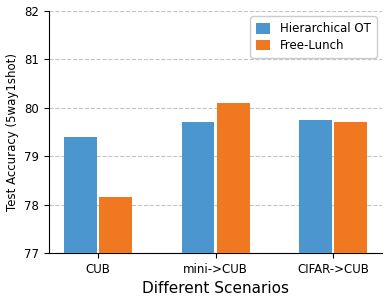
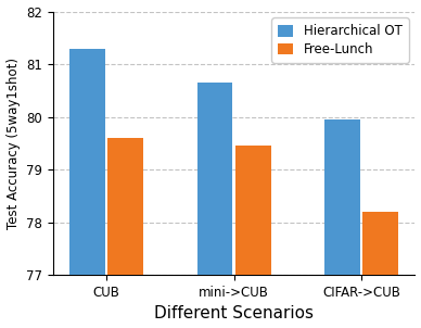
Hierarchical OT/CUB: 79.40 -> 81.30
Free-Lunch/CUB: 78.15 -> 79.60
Hierarchical OT/mini->CUB: 79.70 -> 80.65
Free-Lunch/mini->CUB: 80.10 -> 79.45
Hierarchical OT/CIFAR->CUB: 79.75 -> 79.95
Free-Lunch/CIFAR->CUB: 79.70 -> 78.20
